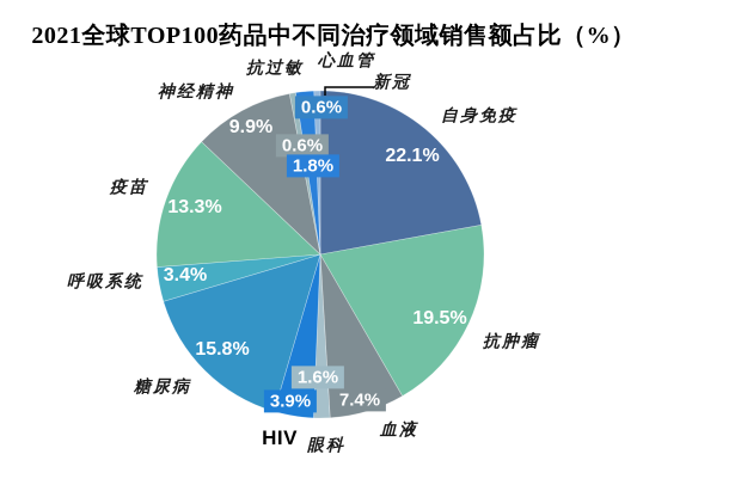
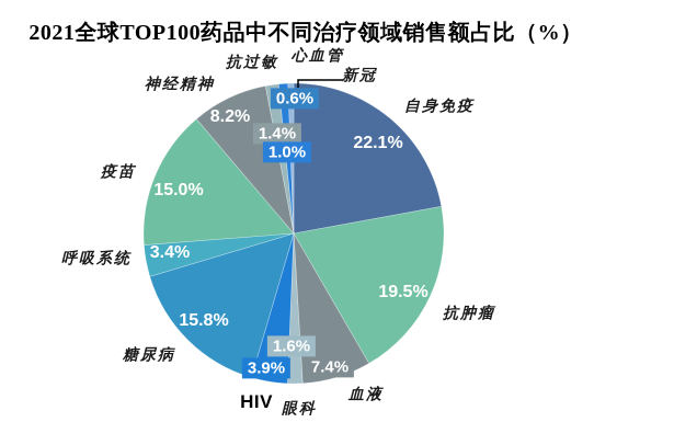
疫苗: 13.3% -> 15.0%
神经精神: 9.9% -> 8.2%
抗过敏: 0.6% -> 1.4%
心血管: 1.8% -> 1.0%
